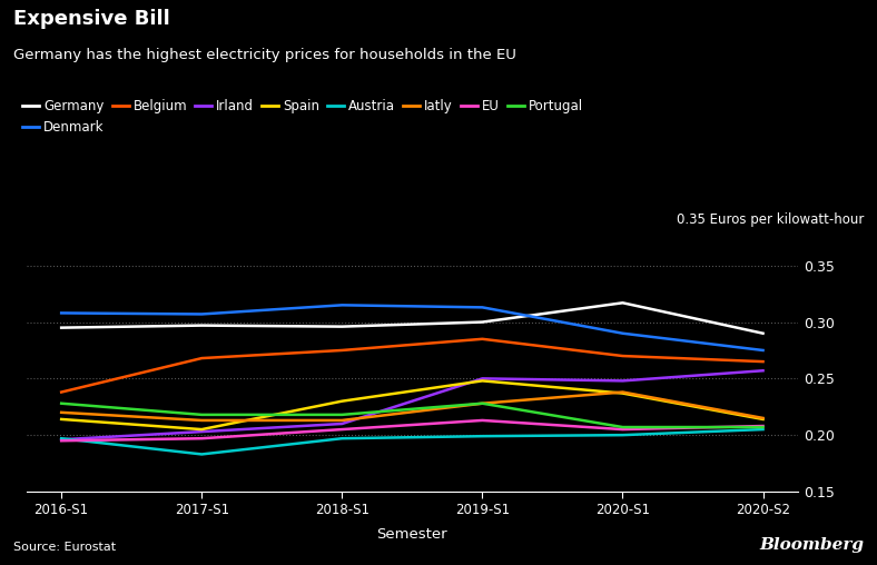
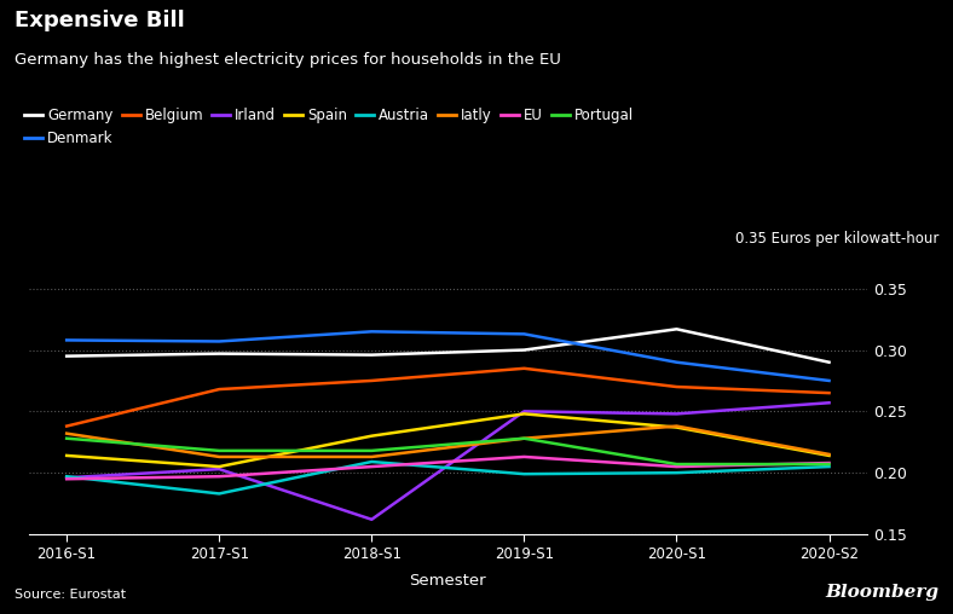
Iatly/2016-S1: 0.220 -> 0.232
Irland/2018-S1: 0.210 -> 0.162
Austria/2018-S1: 0.197 -> 0.209
